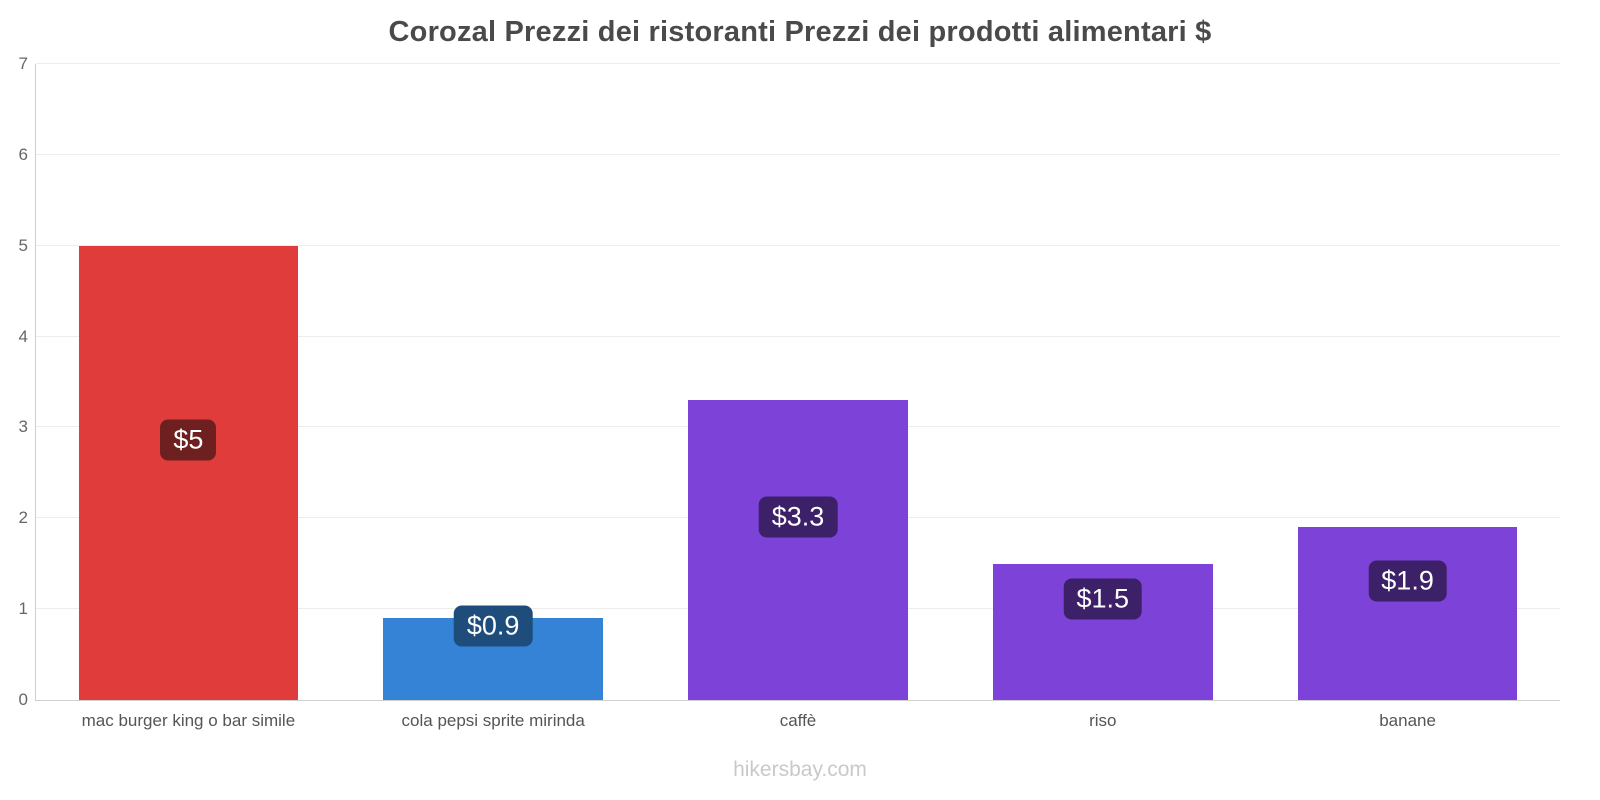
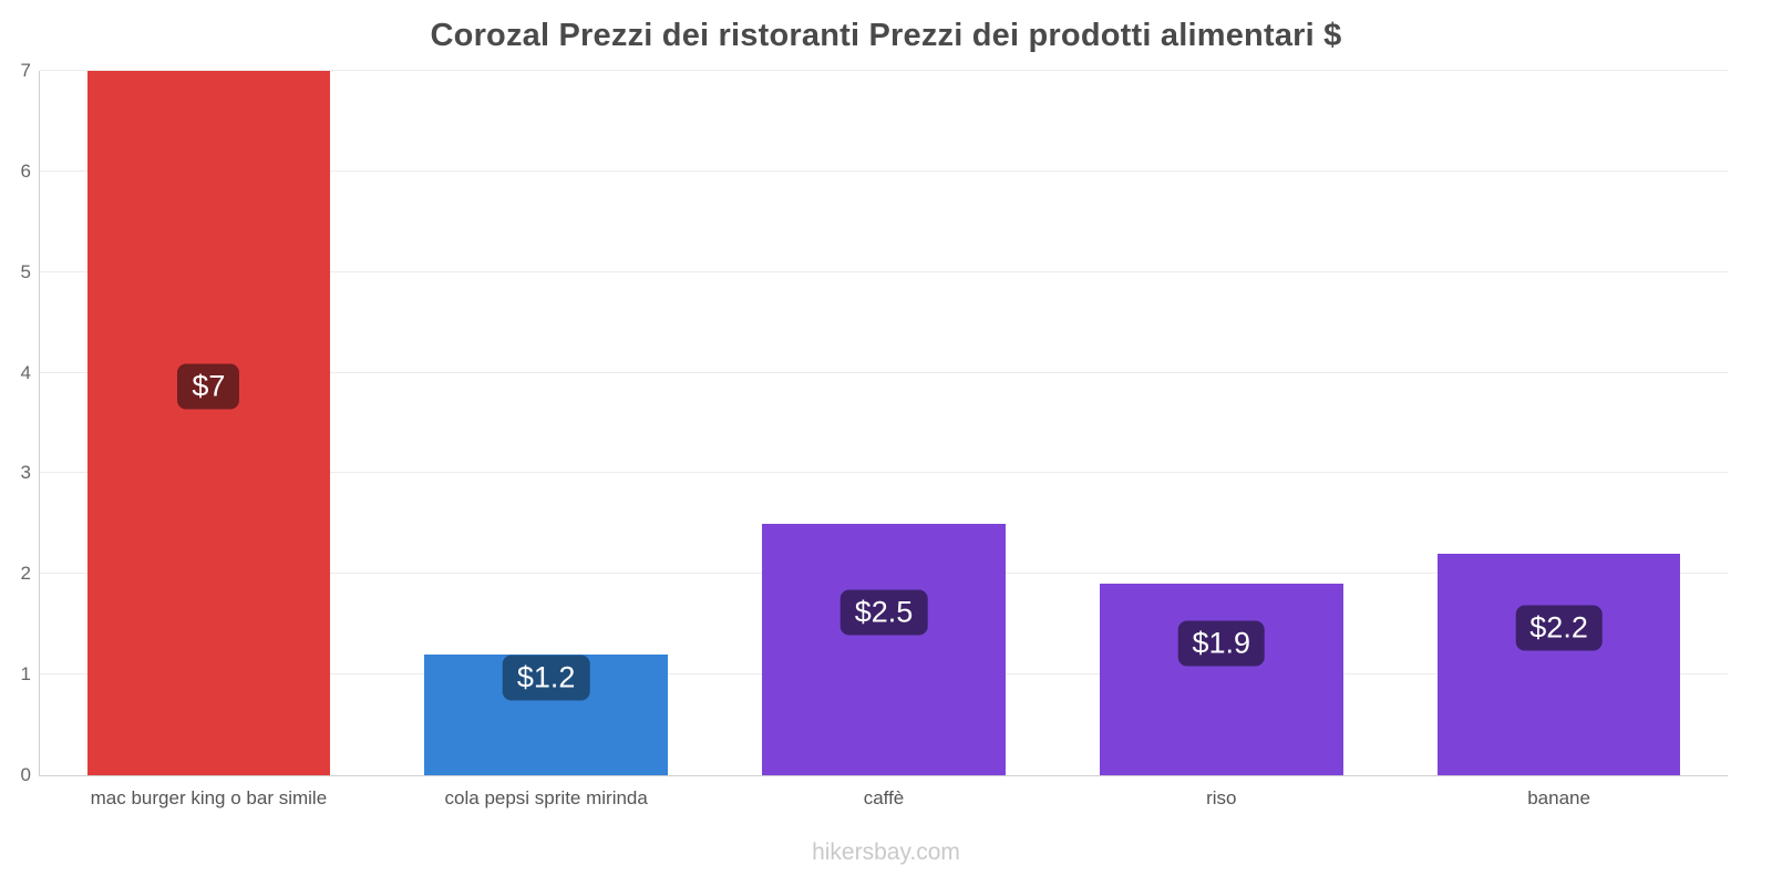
mac burger king o bar simile: $5 -> $7
cola pepsi sprite mirinda: $0.9 -> $1.2
caffè: $3.3 -> $2.5
riso: $1.5 -> $1.9
banane: $1.9 -> $2.2
